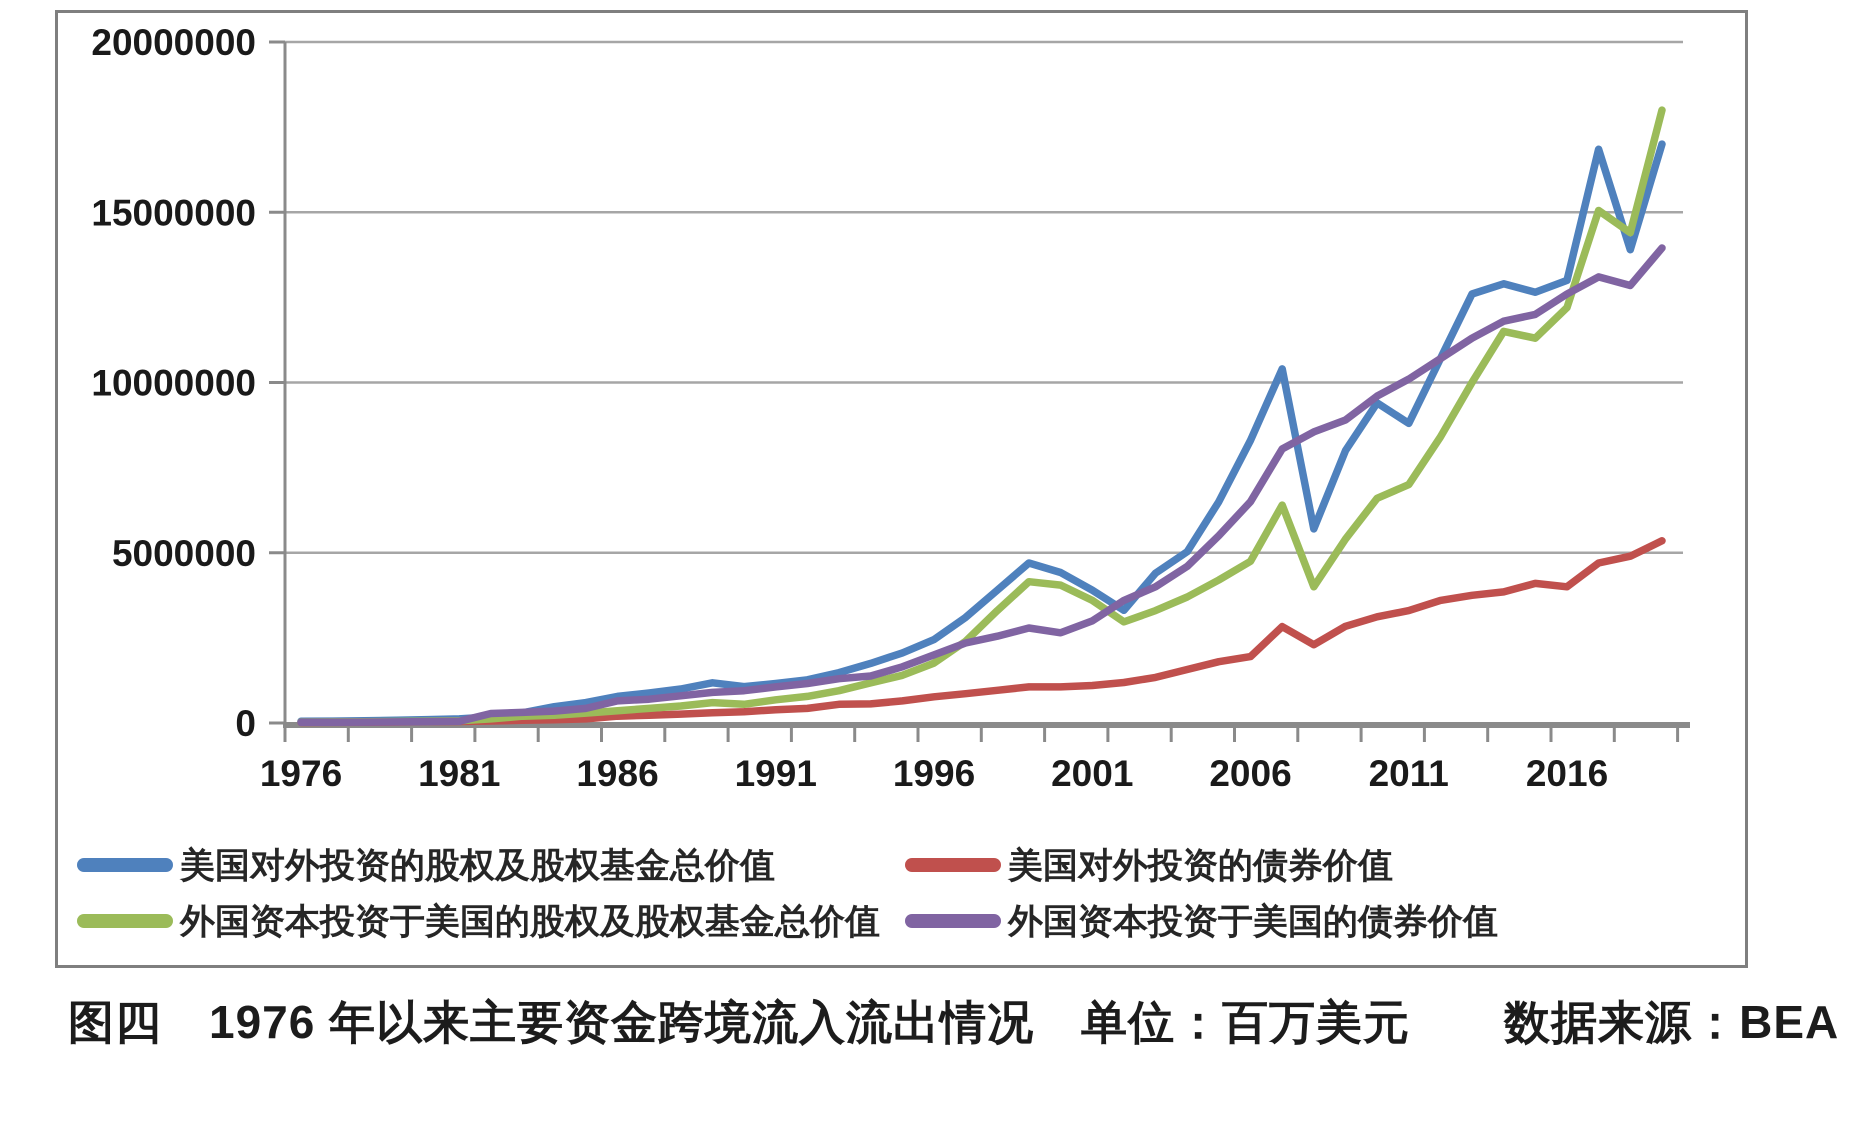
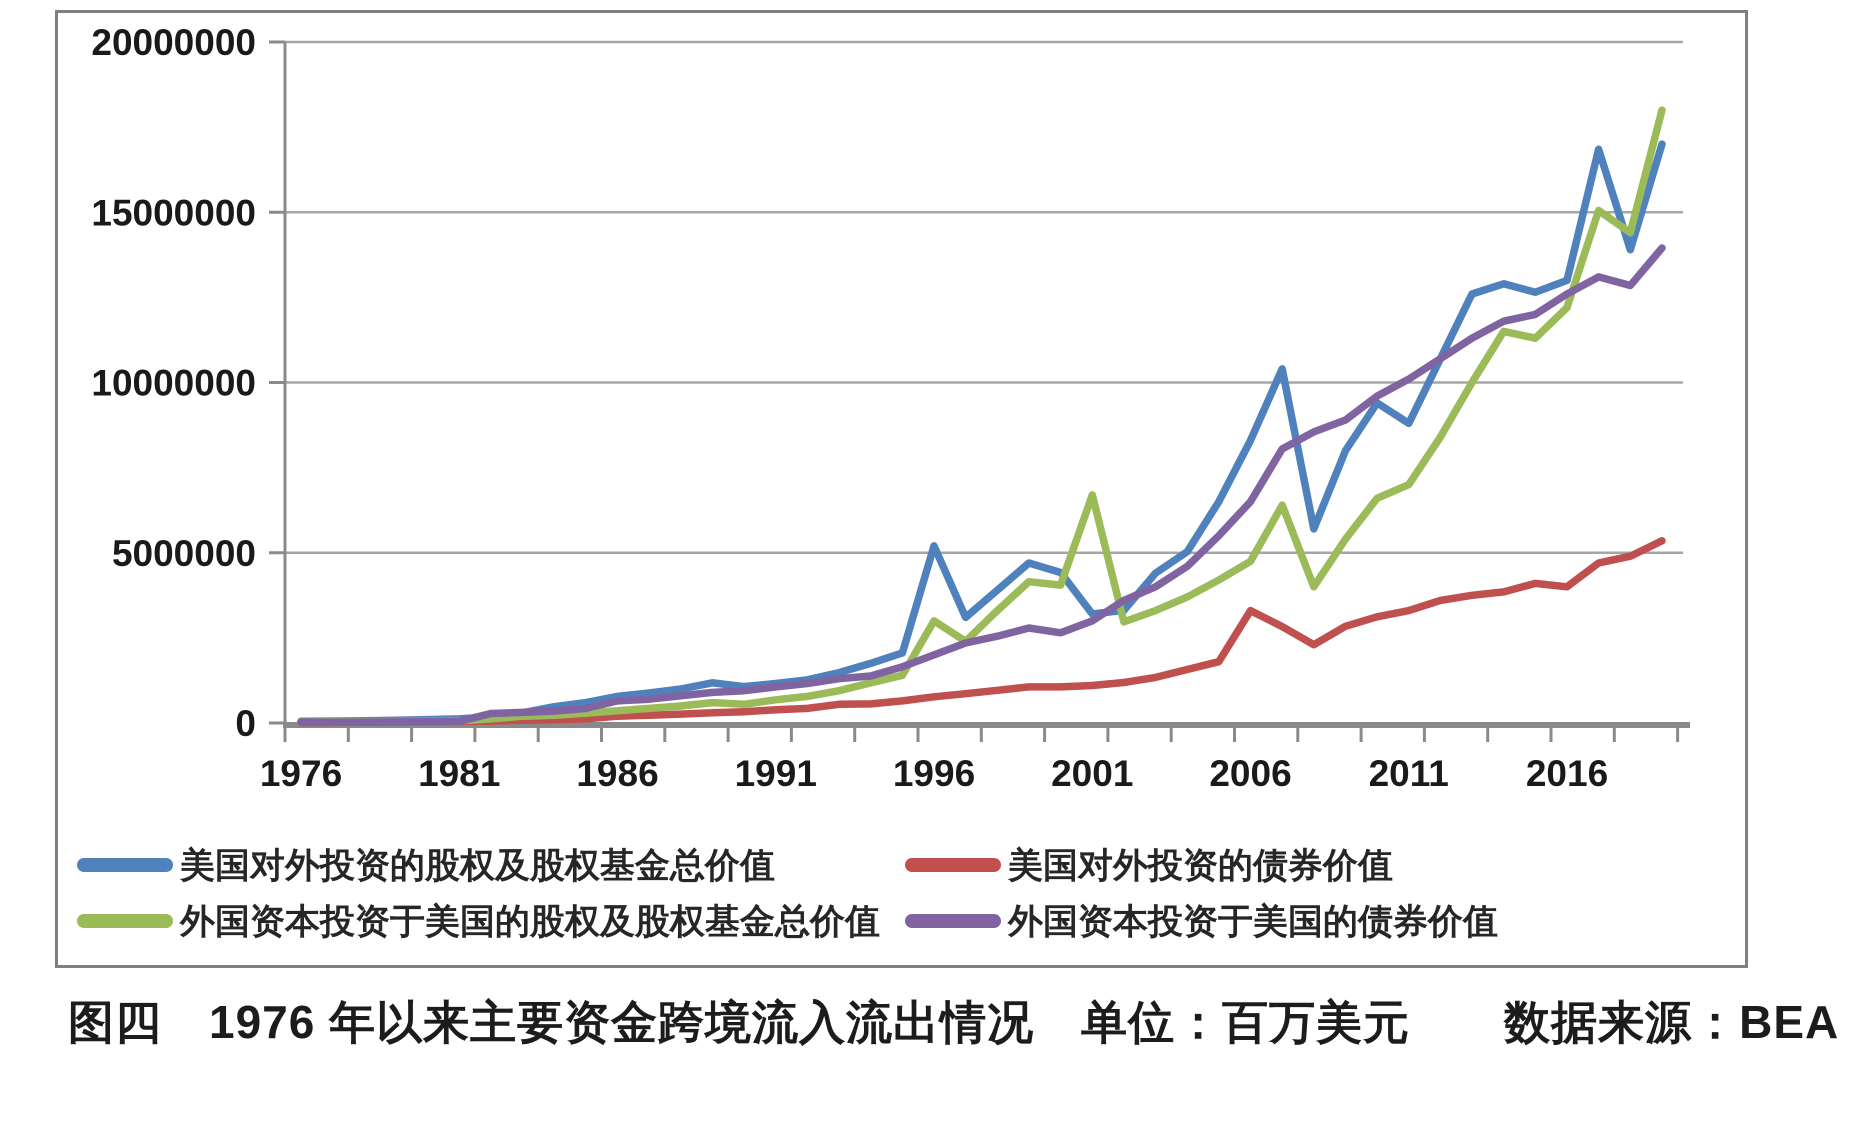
美国对外投资的股权及股权基金总价值/1996: 2400000 -> 5200000
外国资本投资于美国的股权及股权基金总价值/1996: 1800000 -> 3000000
美国对外投资的股权及股权基金总价值/2001: 3900000 -> 3200000
外国资本投资于美国的股权及股权基金总价值/2001: 3600000 -> 6700000
美国对外投资的债券价值/2006: 2000000 -> 3300000
